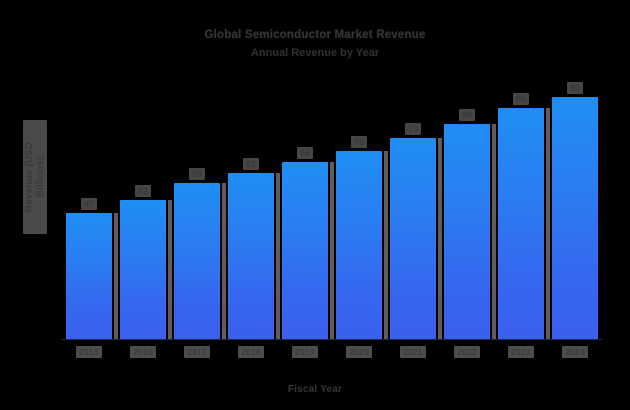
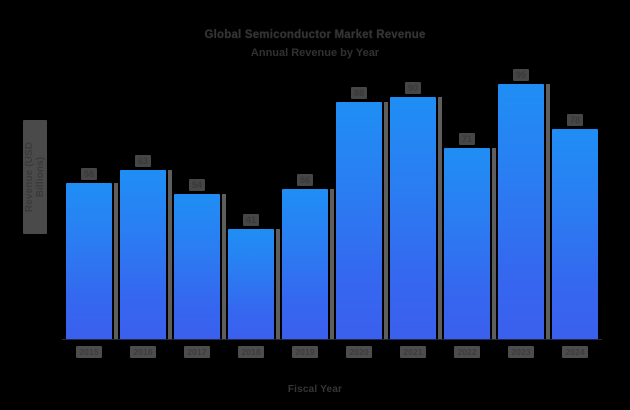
2015: 47 -> 58
2016: 52 -> 63
2017: 58 -> 54
2018: 62 -> 41
2019: 66 -> 56
2020: 70 -> 88
2021: 75 -> 90
2022: 80 -> 71
2023: 86 -> 95
2024: 90 -> 78
